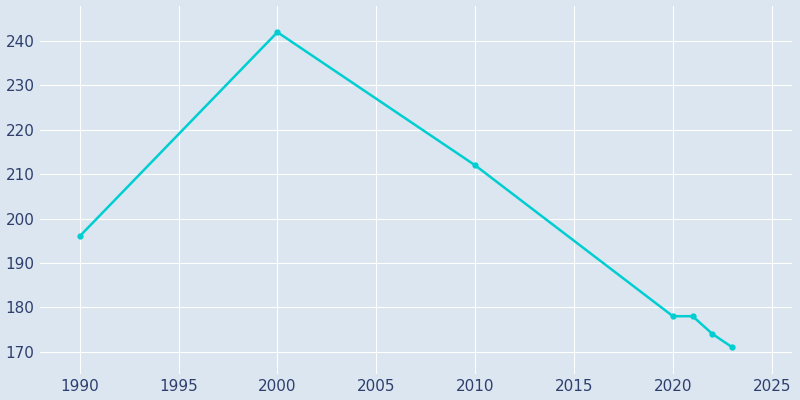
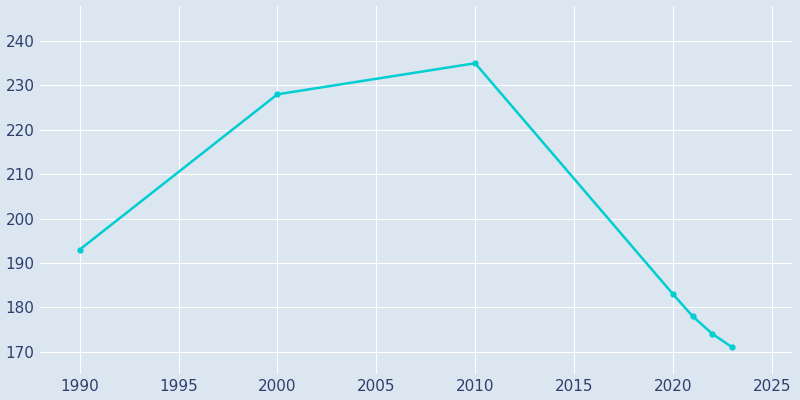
1990: 196 -> 193
2000: 242 -> 228
2010: 212 -> 235
2020: 178 -> 183
